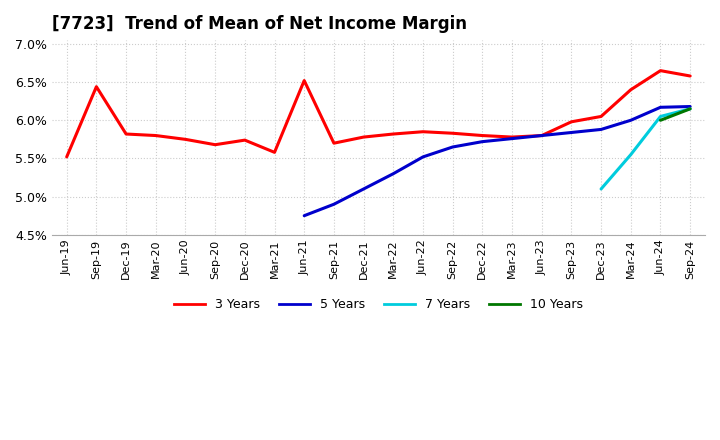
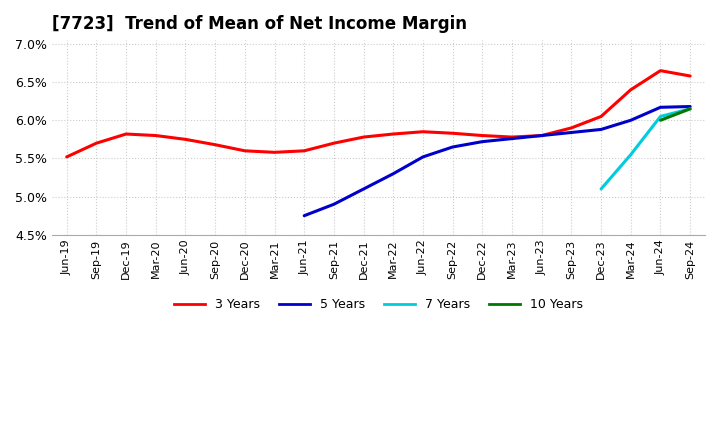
3 Years/Sep-19: 6.44% -> 5.70%
3 Years/Dec-20: 5.74% -> 5.60%
3 Years/Jun-21: 6.52% -> 5.60%
3 Years/Sep-23: 5.98% -> 5.90%
